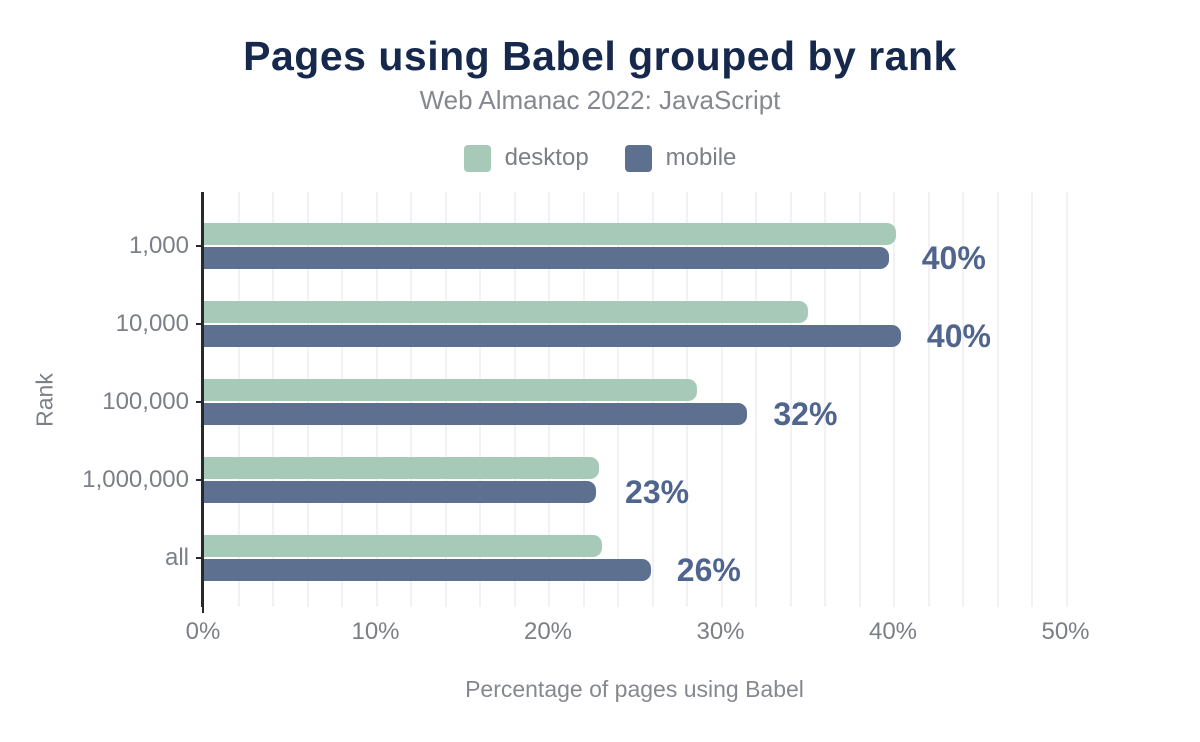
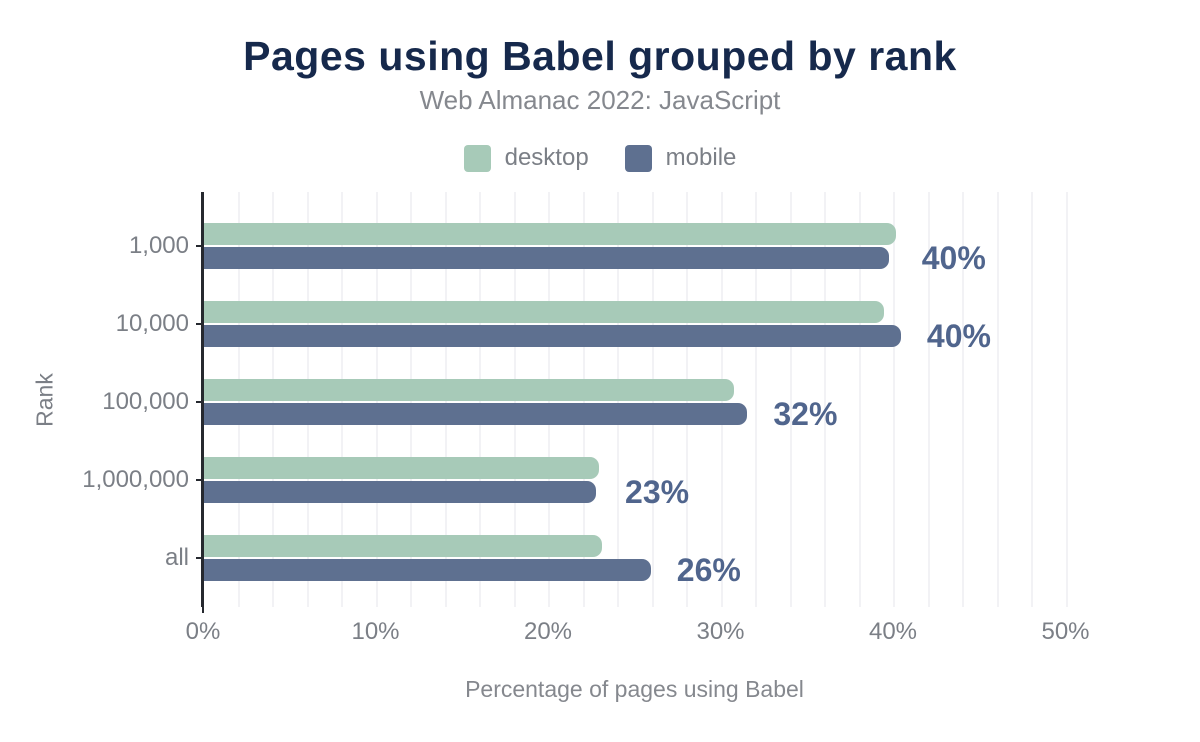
desktop/10,000: 35.0% -> 39.4%
desktop/100,000: 28.6% -> 30.7%
